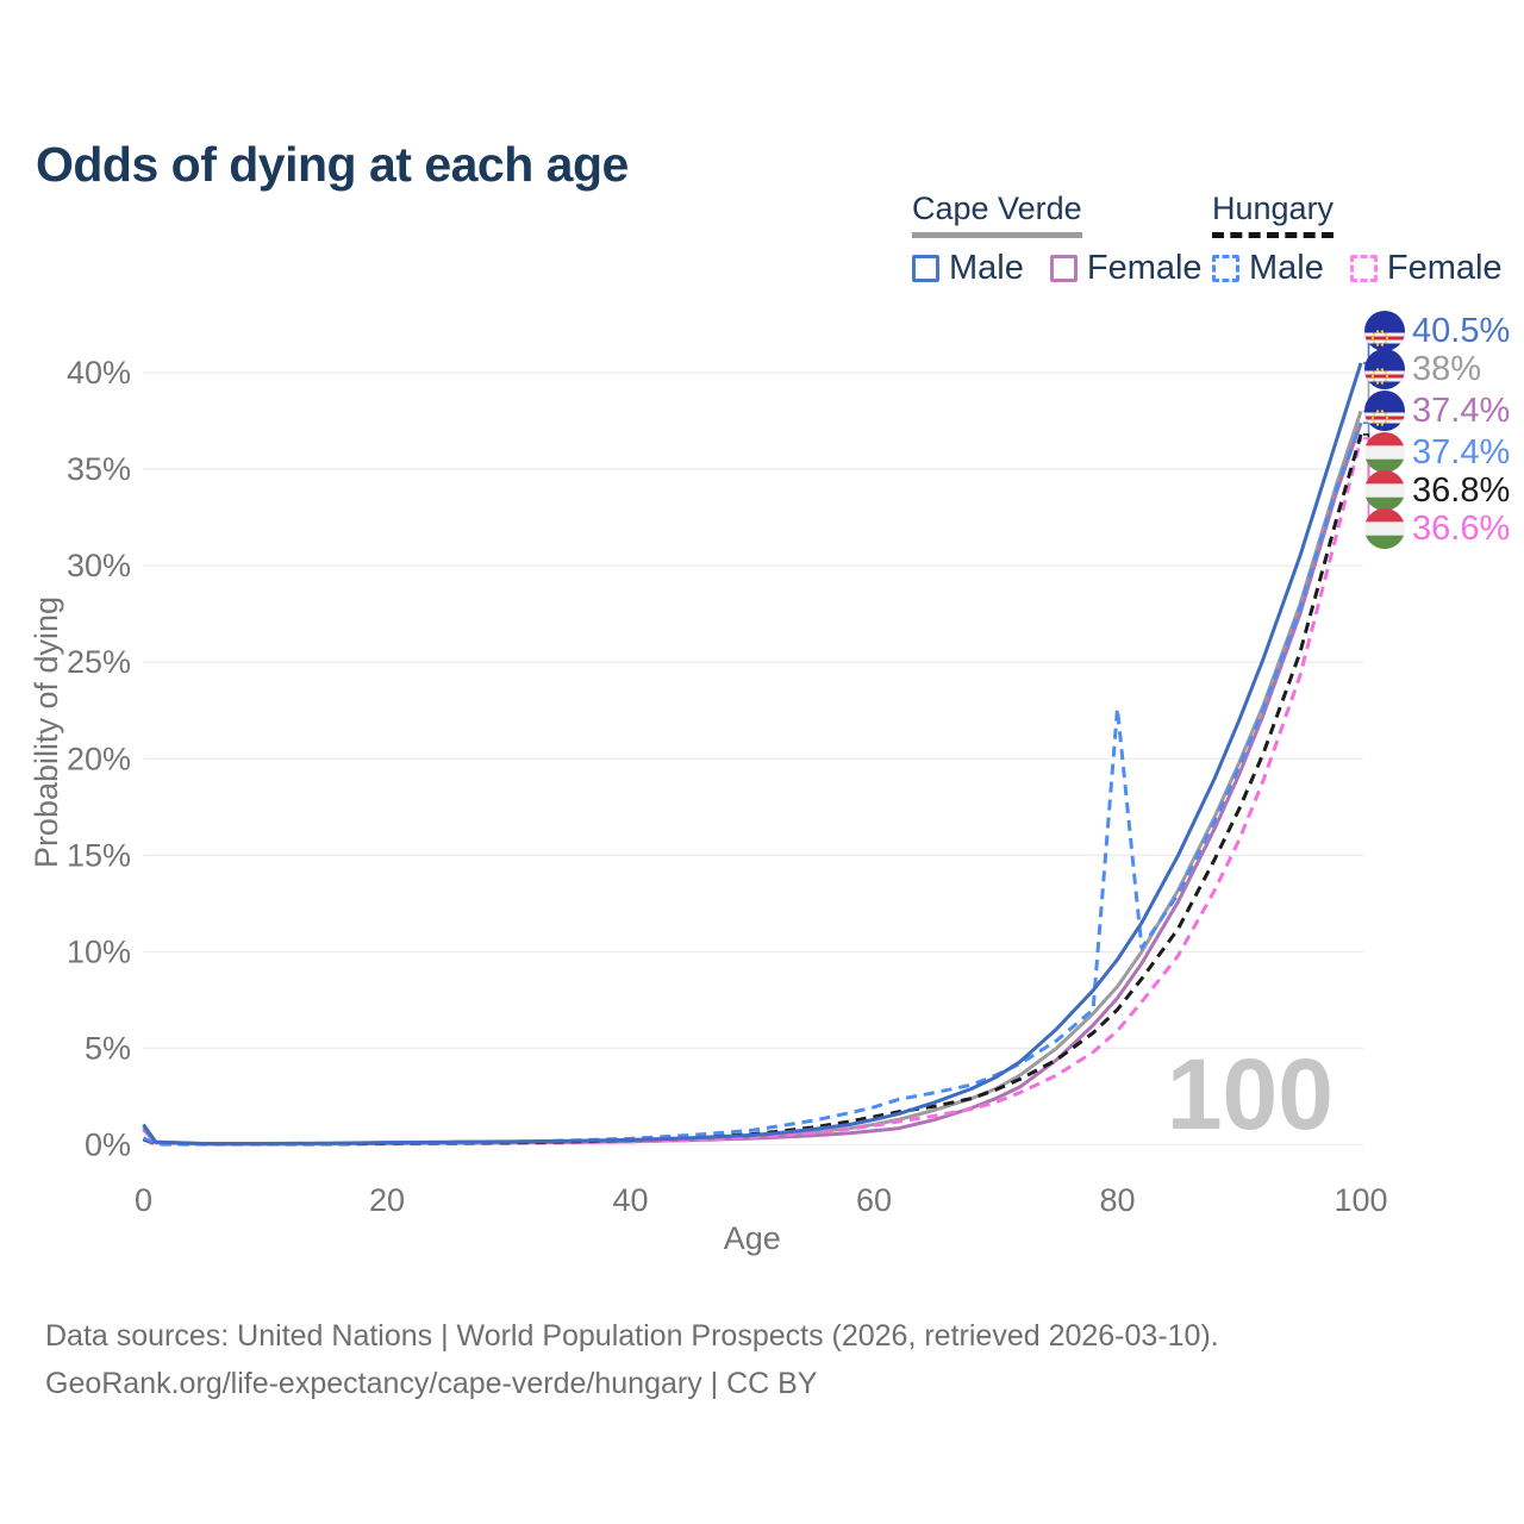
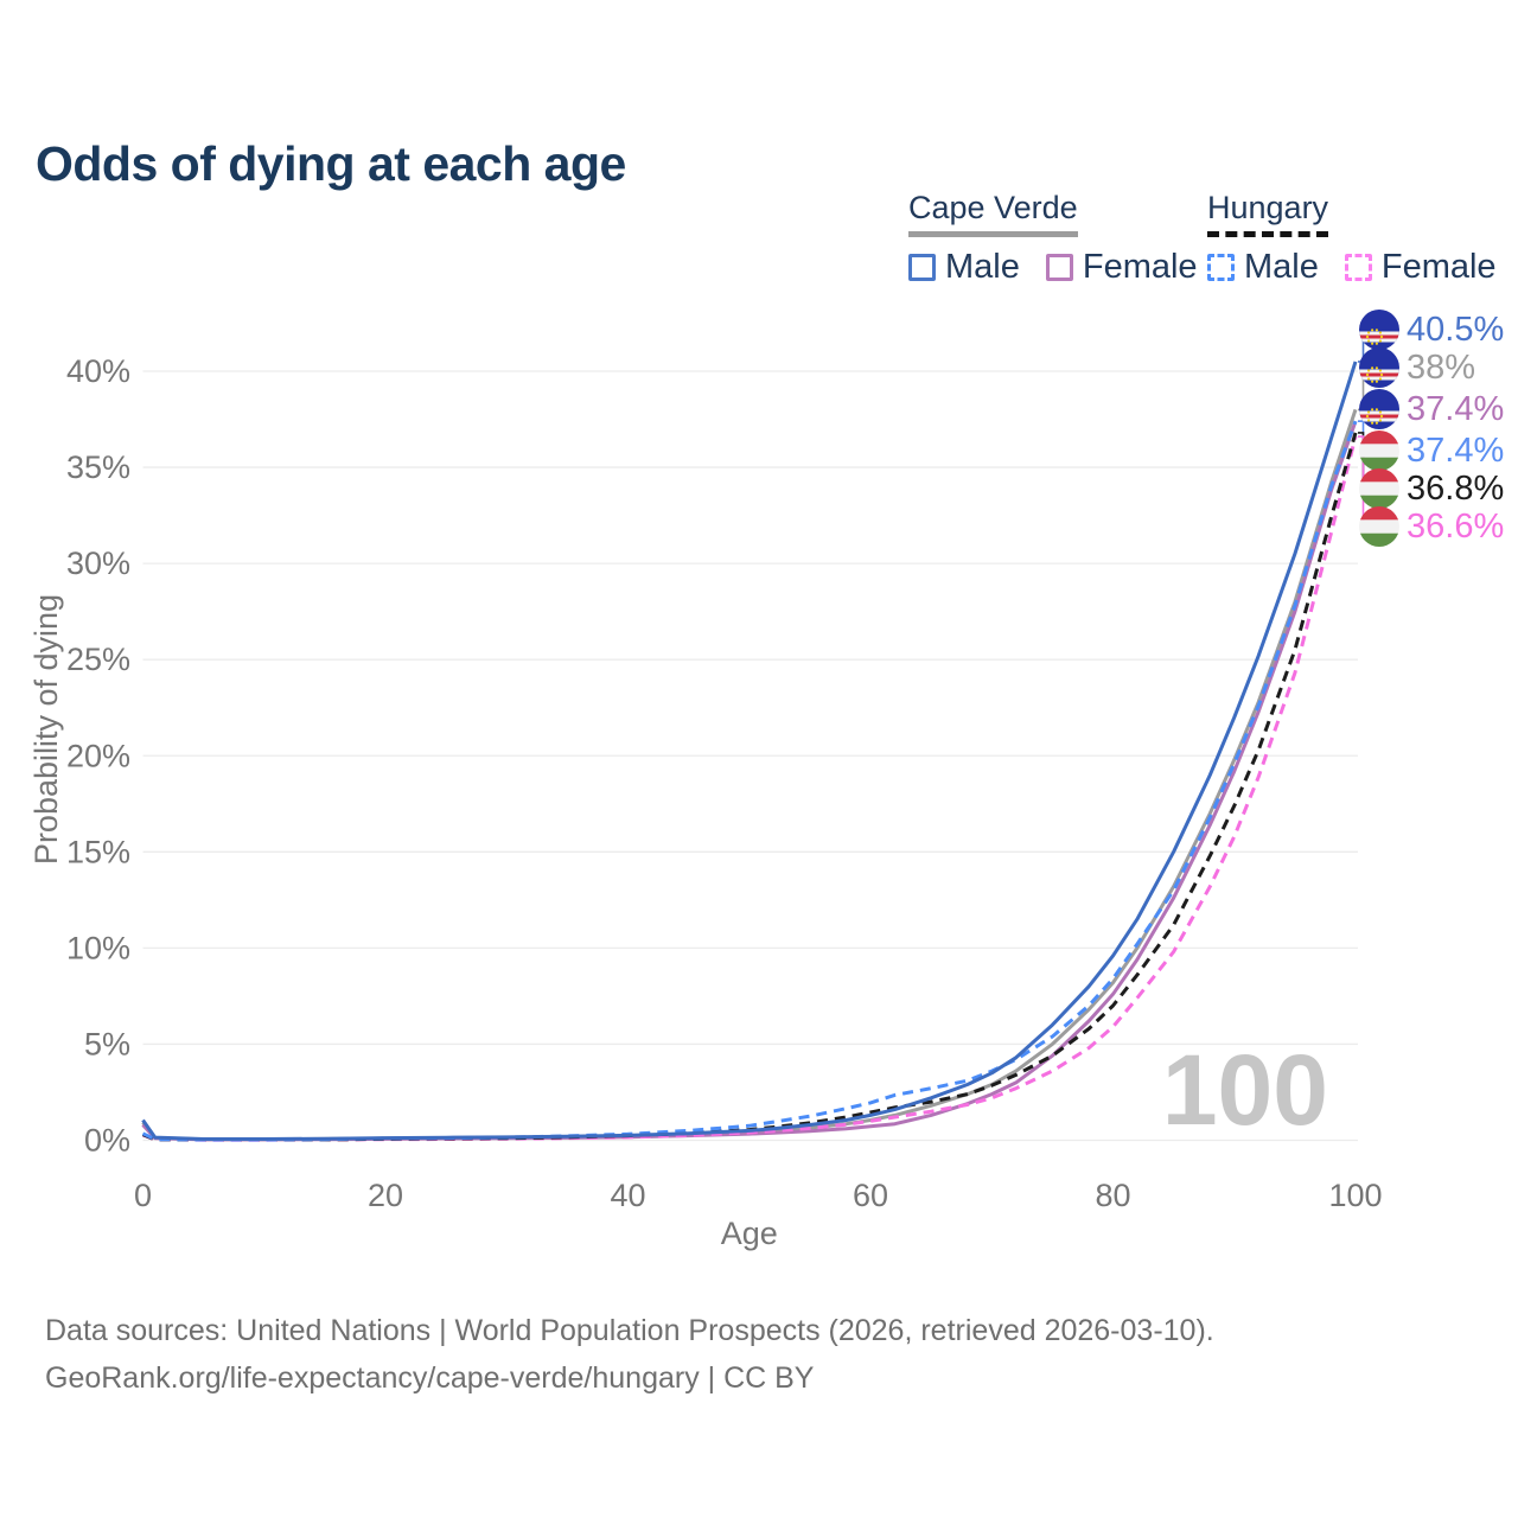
Hungary Male/80: 22.6% -> 8.4%
